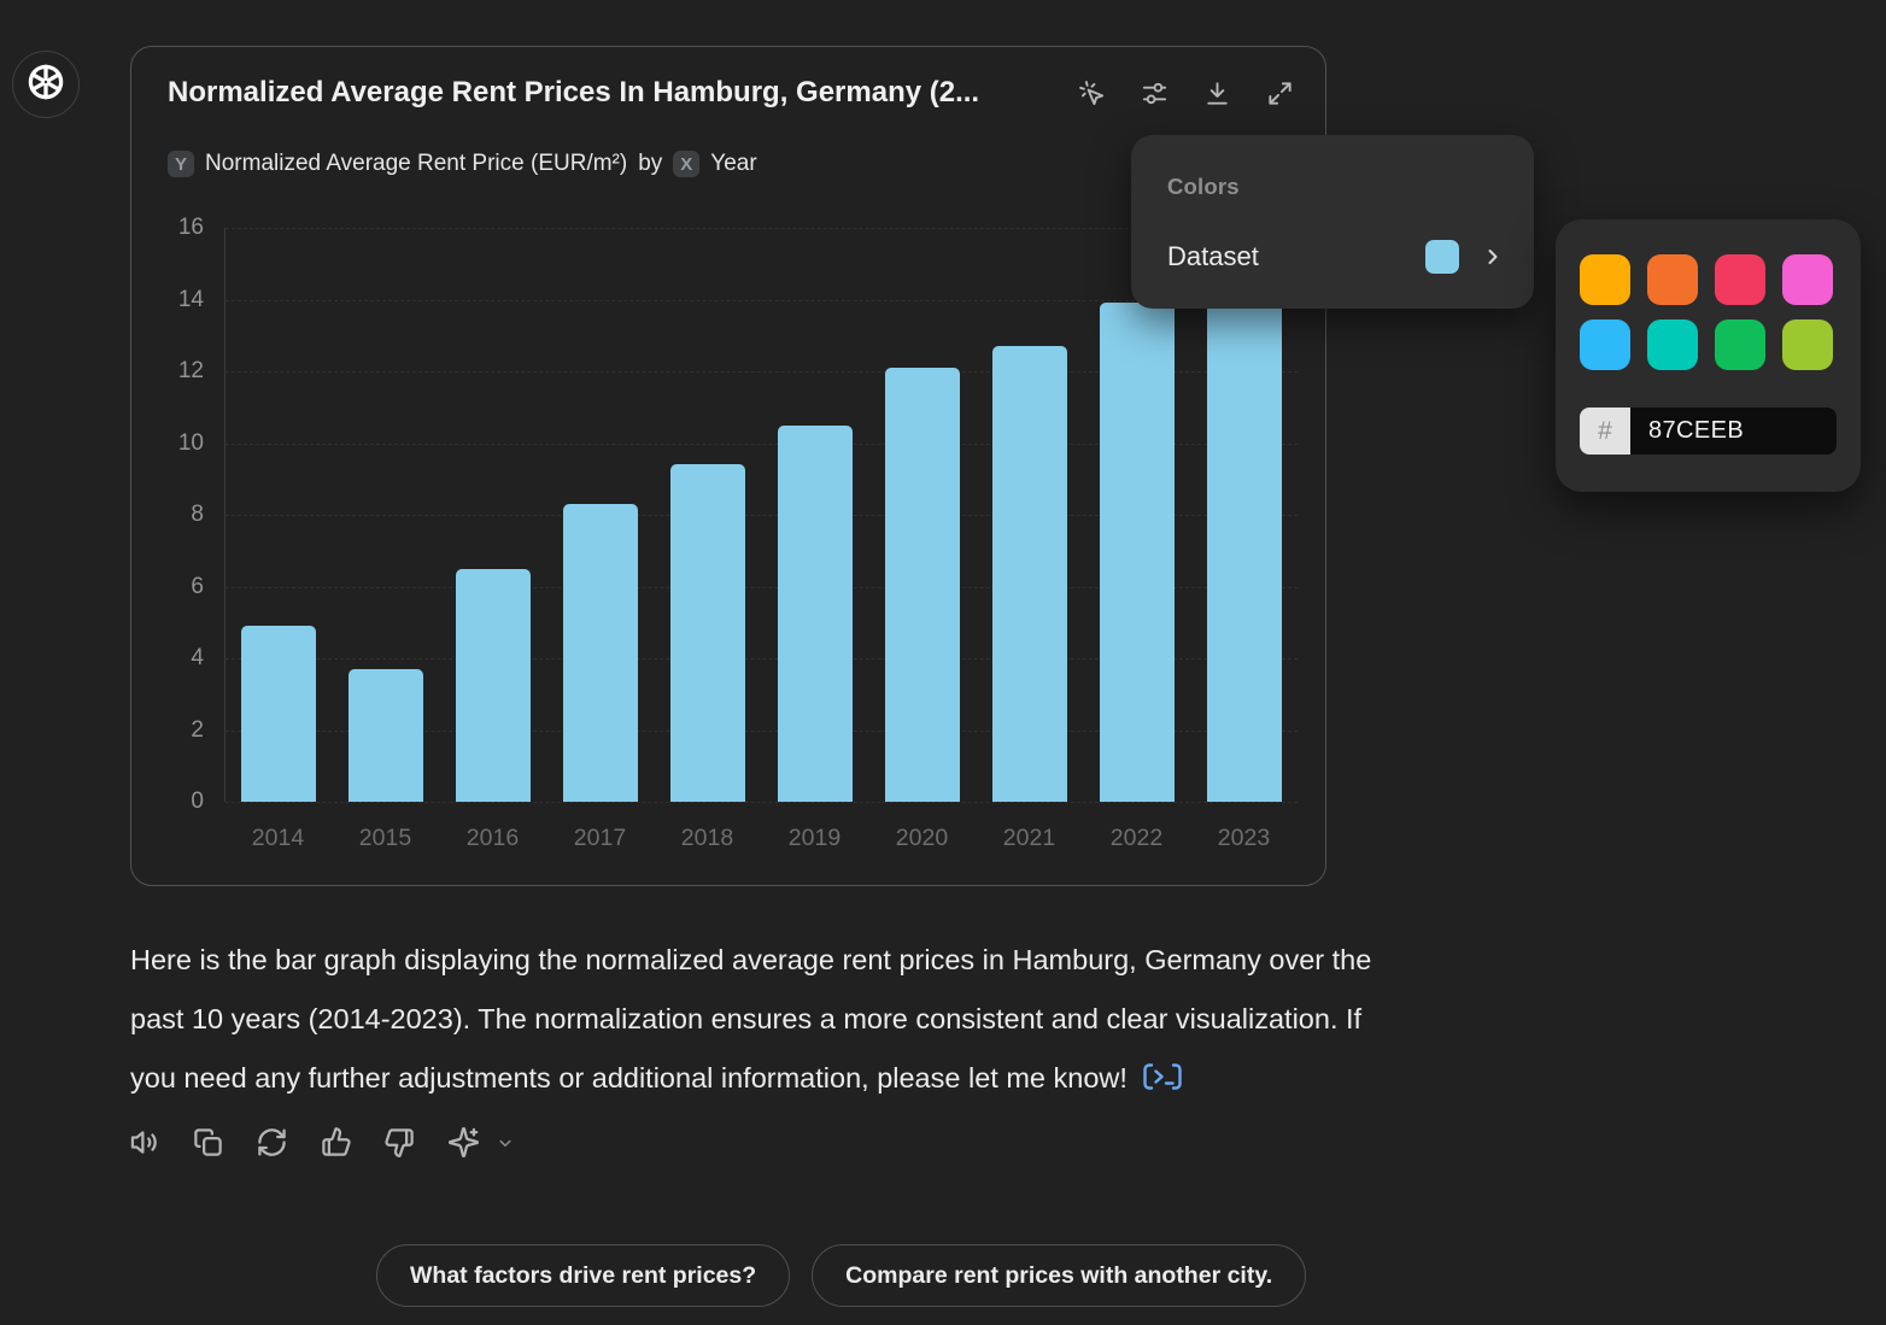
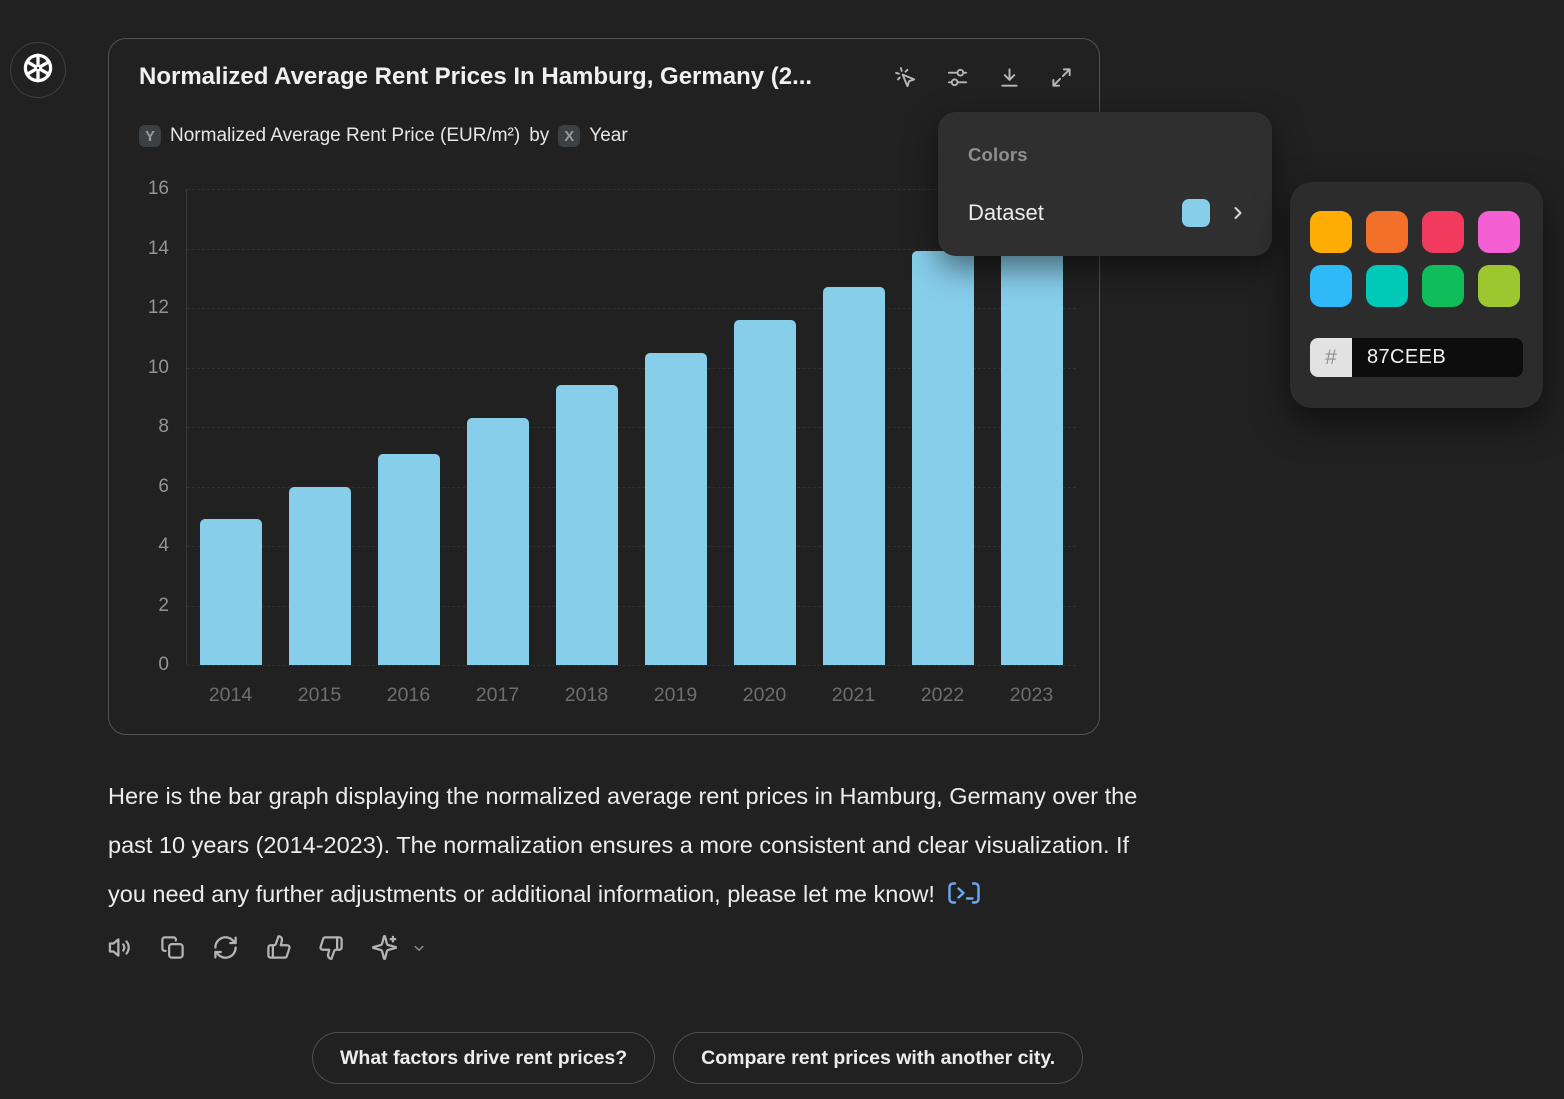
2015: 3.7 -> 6.0
2016: 6.5 -> 7.1
2020: 12.1 -> 11.6
